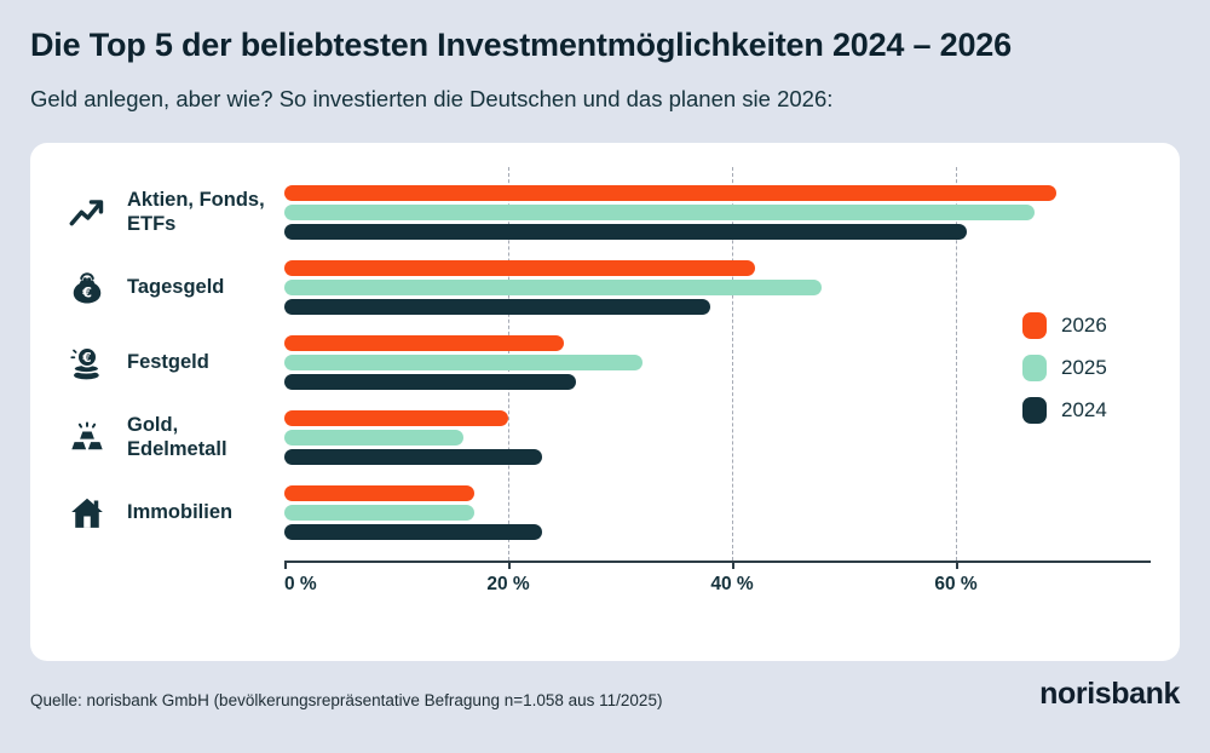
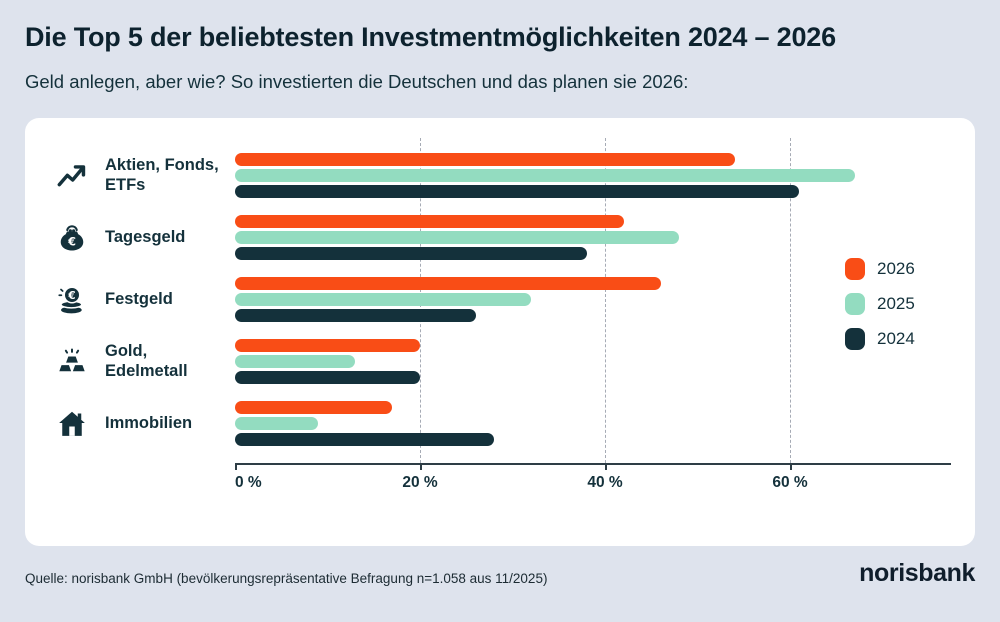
2026/Aktien, Fonds, ETFs: 69% -> 54%
2026/Festgeld: 25% -> 46%
2025/Gold, Edelmetall: 16% -> 13%
2024/Gold, Edelmetall: 23% -> 20%
2025/Immobilien: 17% -> 9%
2024/Immobilien: 23% -> 28%
